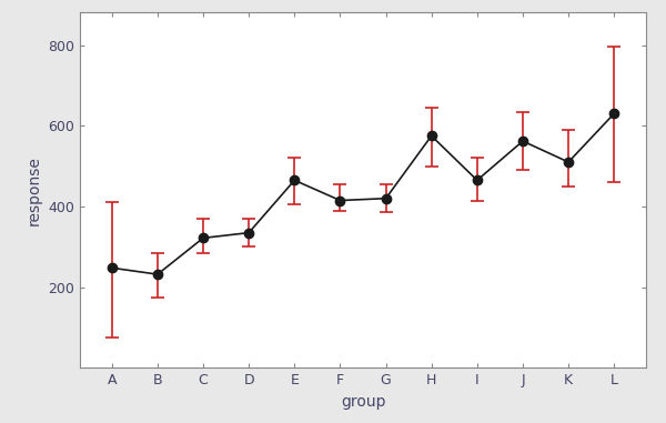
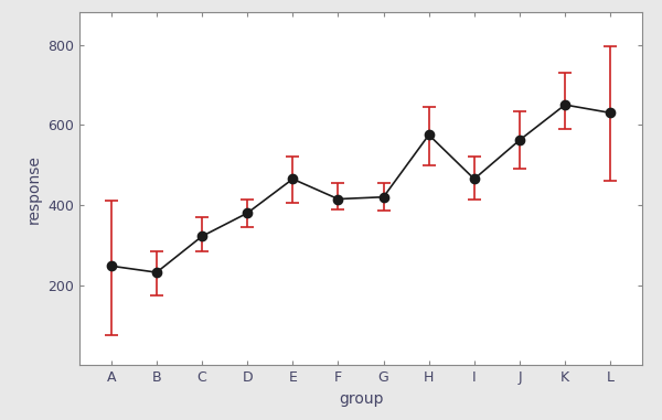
D: 335 -> 380
K: 510 -> 650
